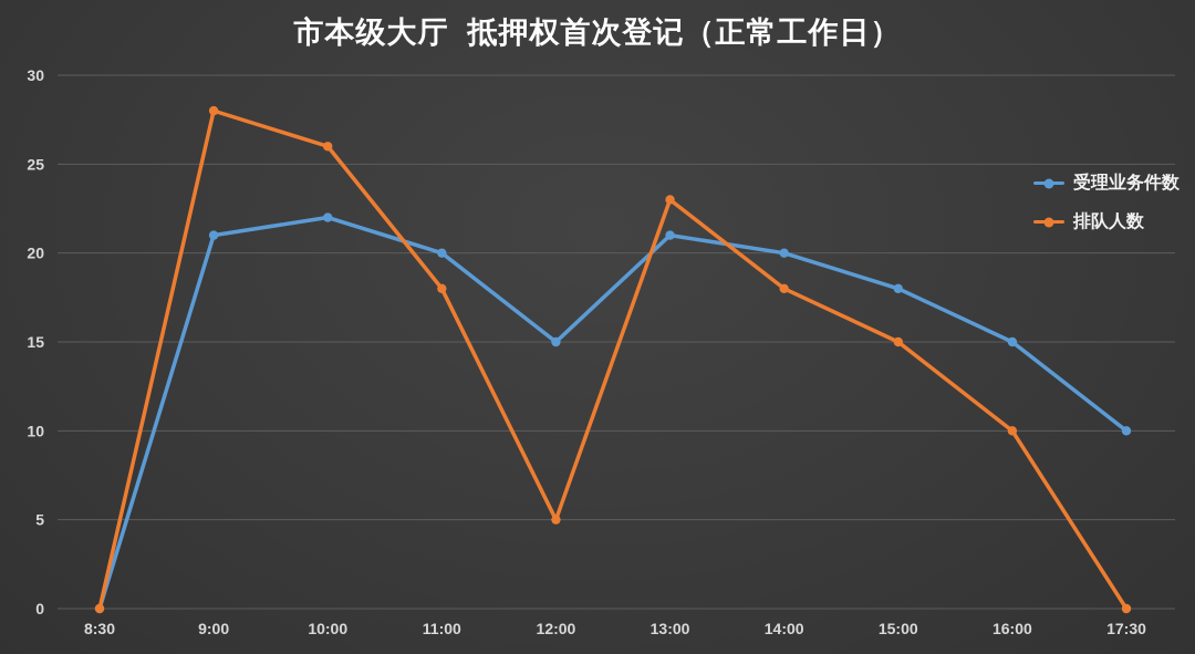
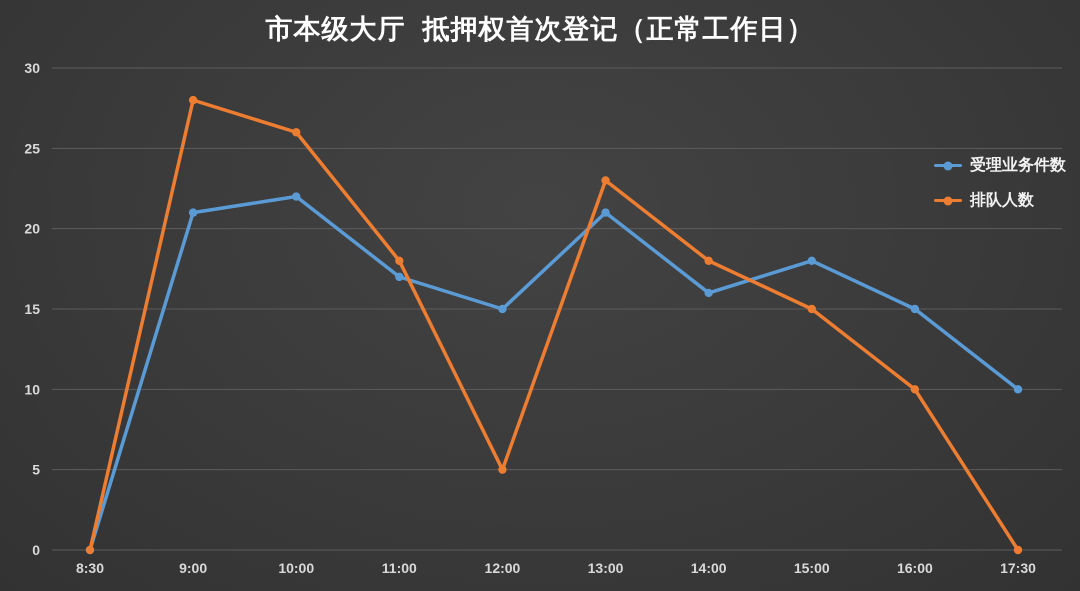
受理业务件数/11:00: 20 -> 17
受理业务件数/14:00: 20 -> 16
